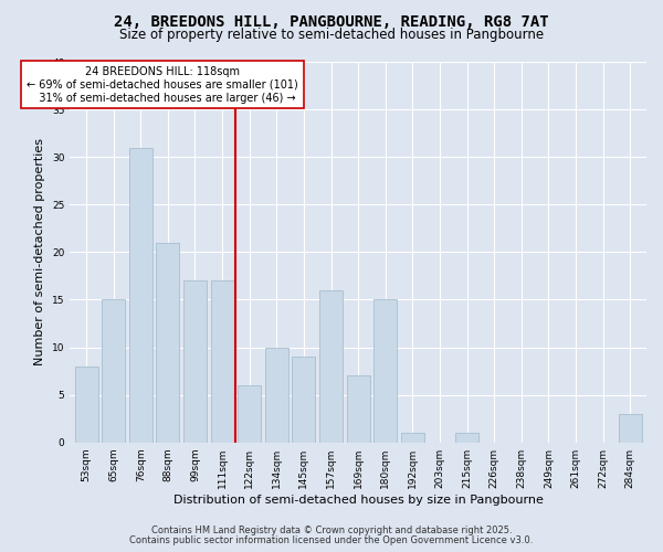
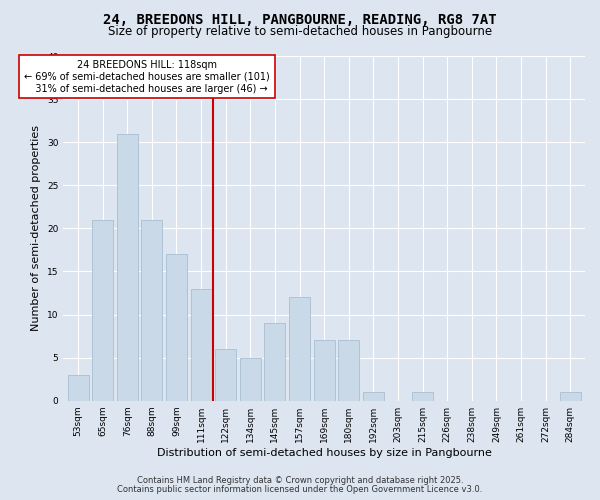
53sqm: 8 -> 3
65sqm: 15 -> 21
111sqm: 17 -> 13
134sqm: 10 -> 5
157sqm: 16 -> 12
180sqm: 15 -> 7
284sqm: 3 -> 1
